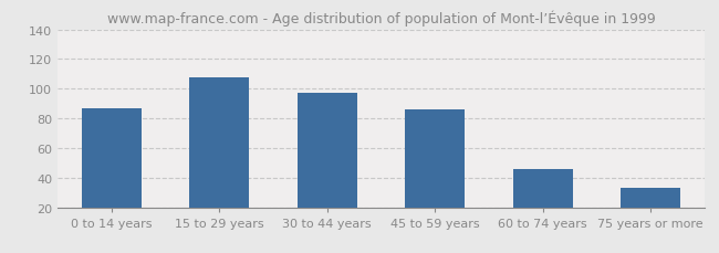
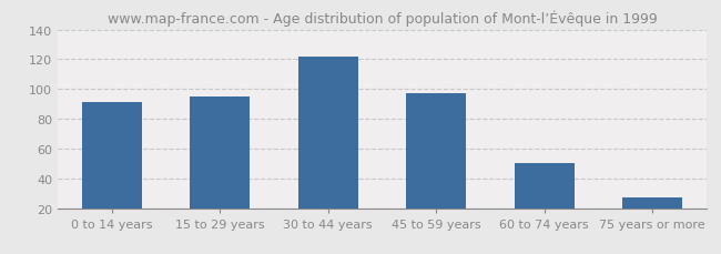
0 to 14 years: 87 -> 91
15 to 29 years: 108 -> 95
30 to 44 years: 97 -> 122
45 to 59 years: 86 -> 97
60 to 74 years: 46 -> 50
75 years or more: 33 -> 27
